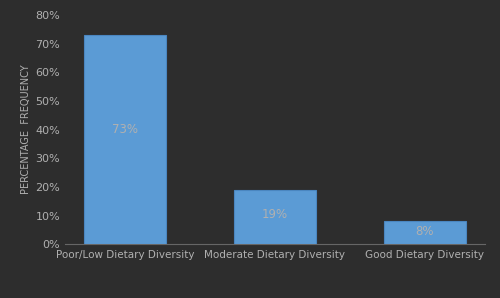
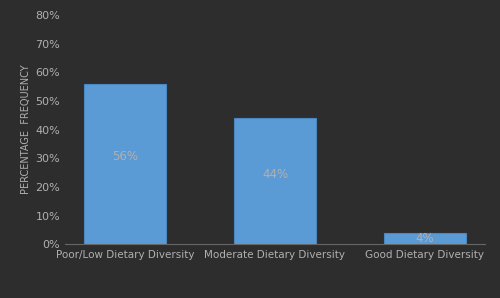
Poor/Low Dietary Diversity: 73% -> 56%
Moderate Dietary Diversity: 19% -> 44%
Good Dietary Diversity: 8% -> 4%
